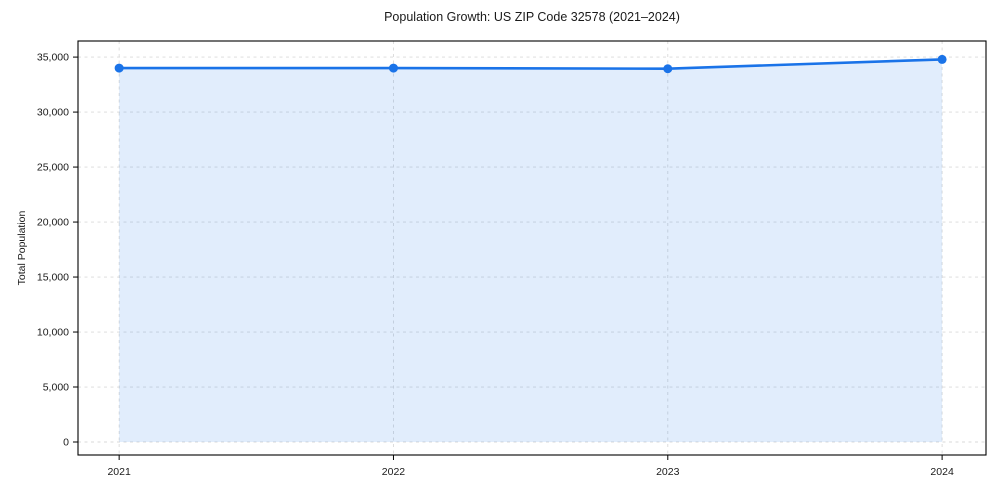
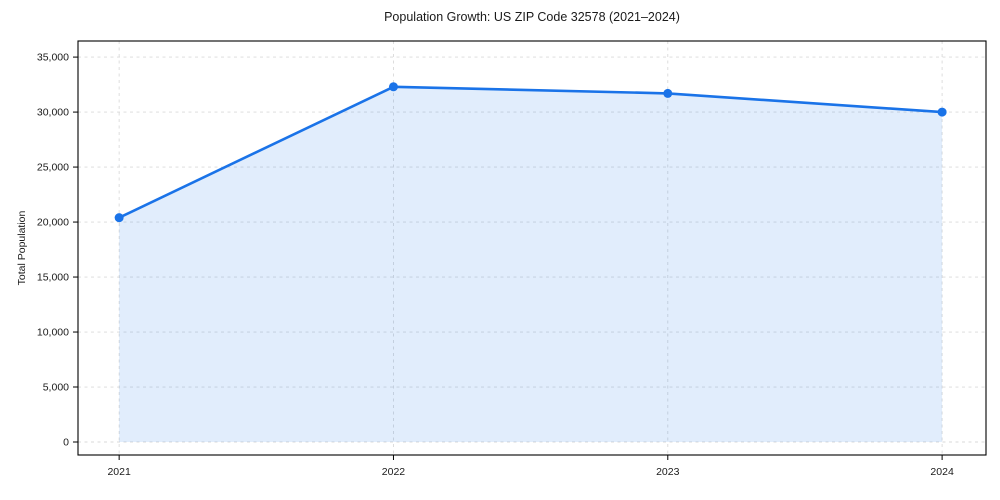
2021: 34000 -> 20400
2022: 34000 -> 32300
2023: 33900 -> 31700
2024: 34800 -> 30000
